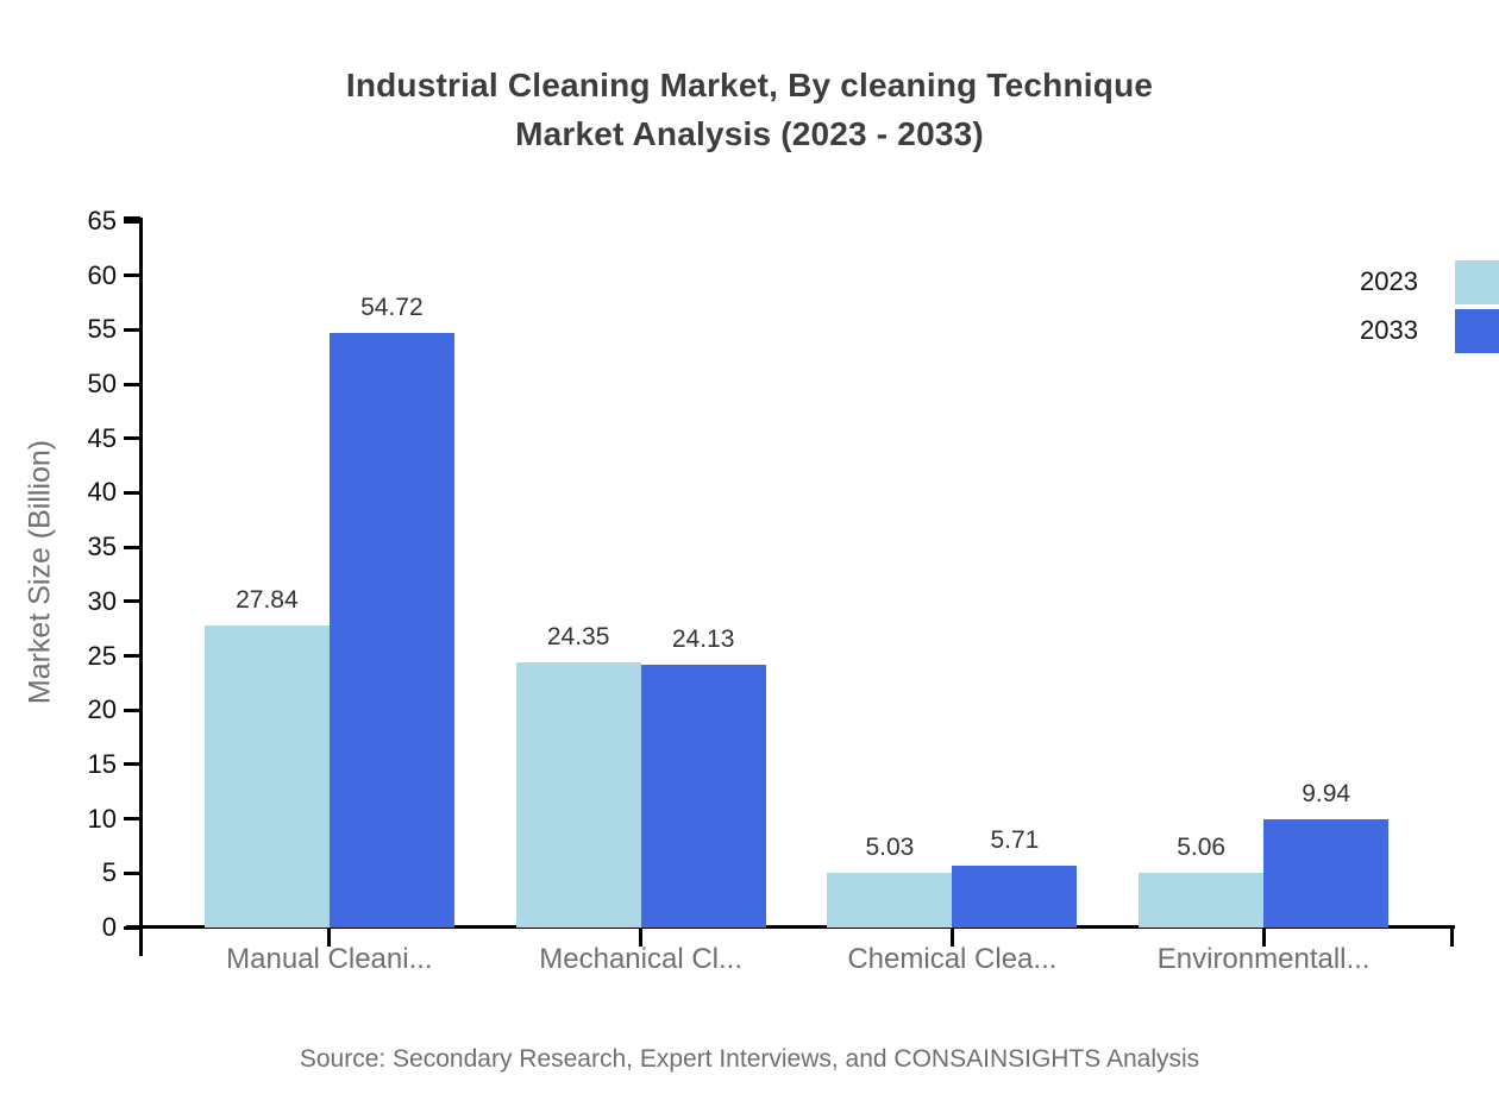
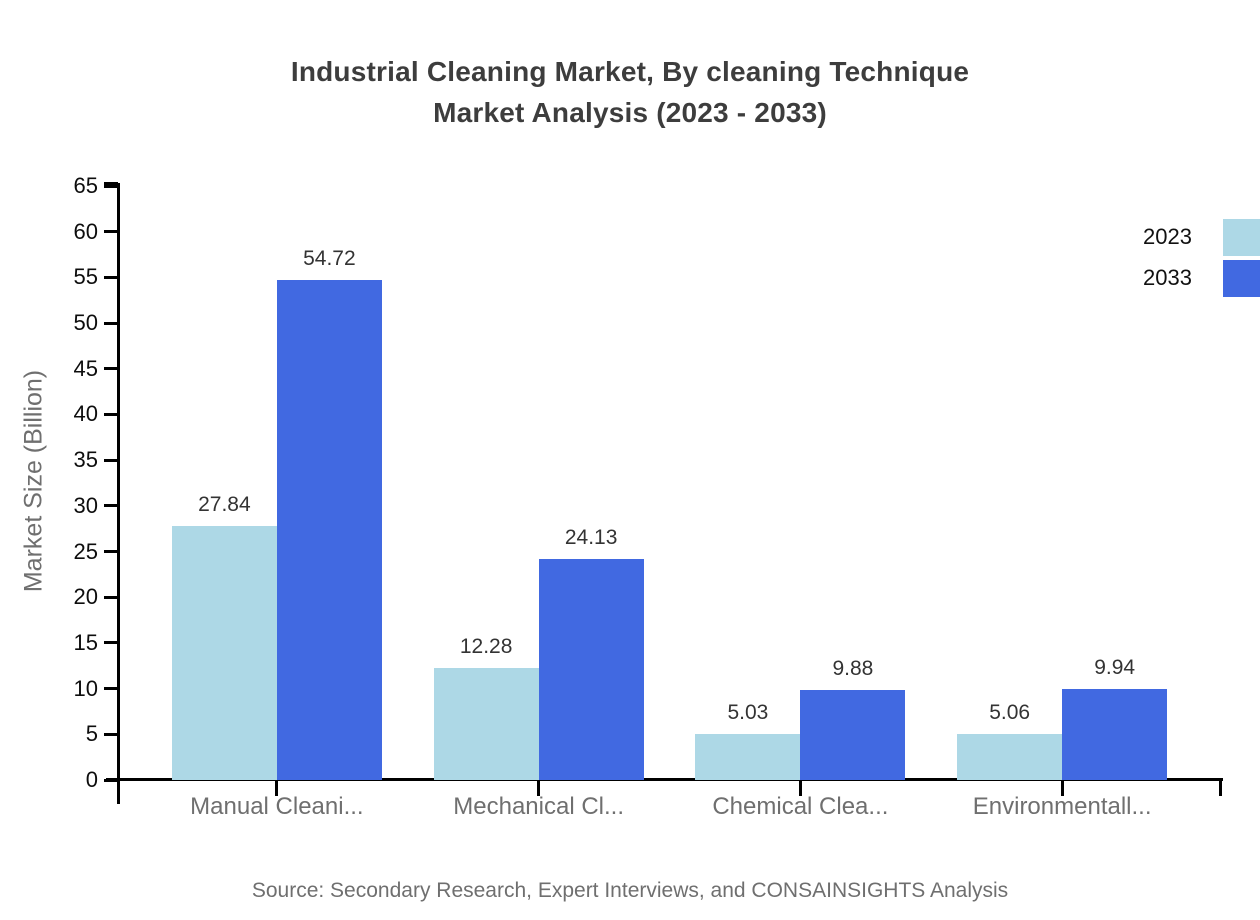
2023/Mechanical Cl...: 24.35 -> 12.28
2033/Chemical Clea...: 5.71 -> 9.88
